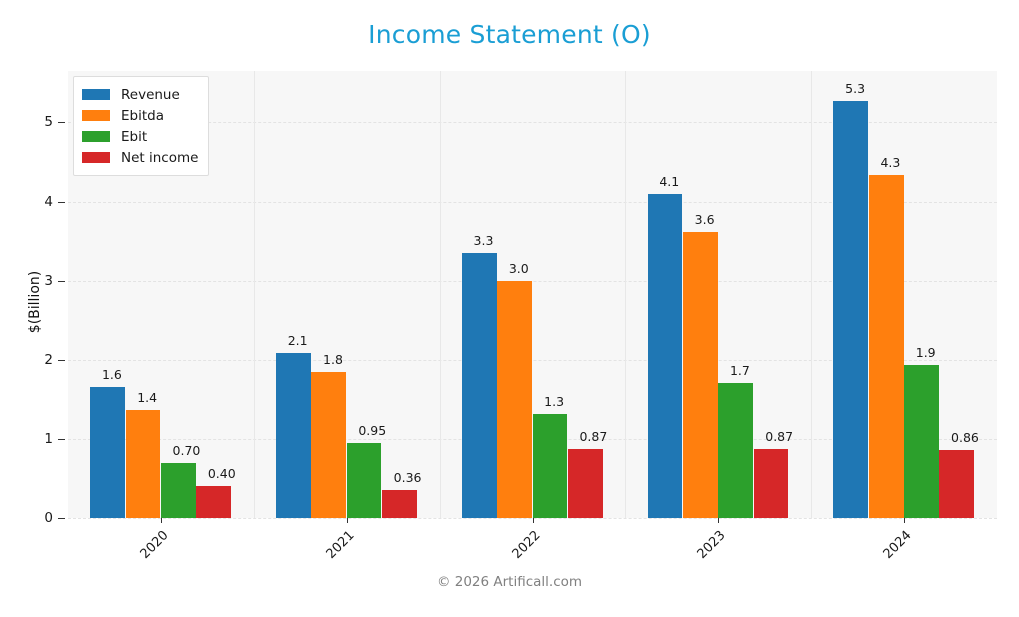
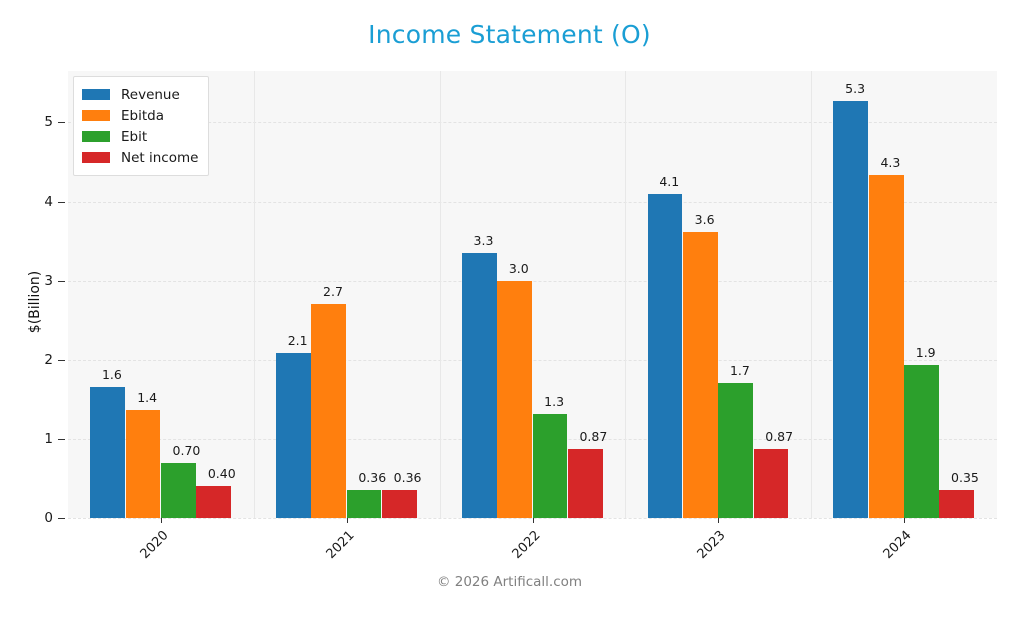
Ebitda/2021: 1.8 -> 2.7
Ebit/2021: 0.95 -> 0.36
Net income/2024: 0.86 -> 0.35
